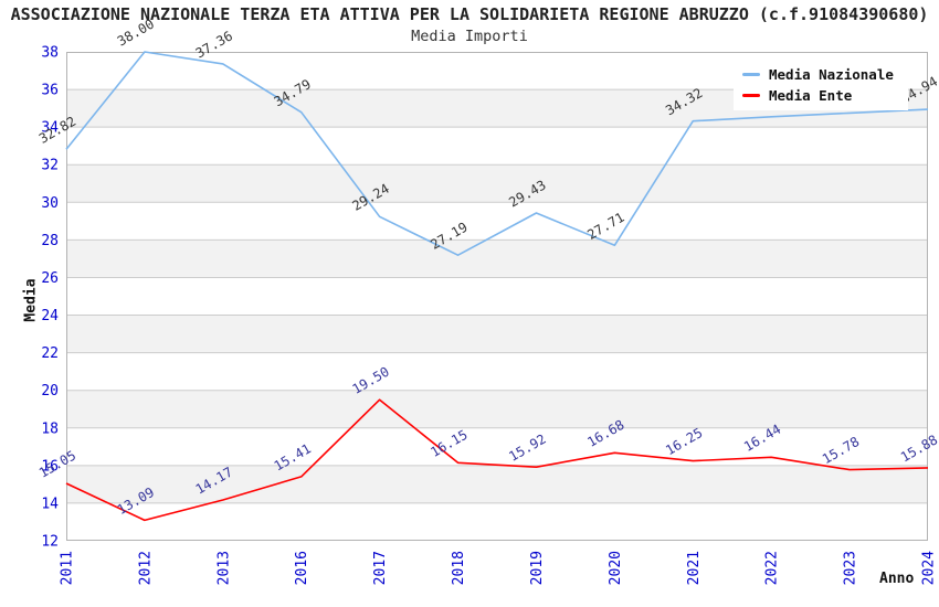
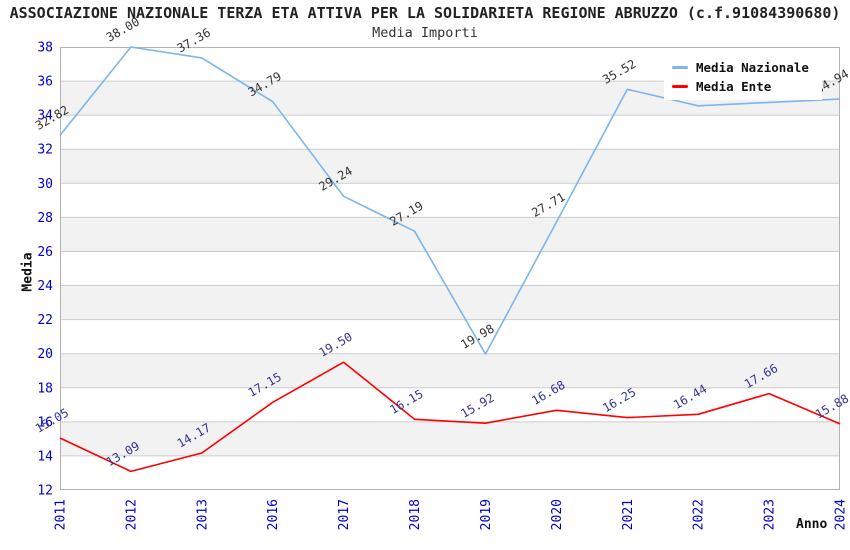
Media Ente/2016: 15.41 -> 17.15
Media Nazionale/2019: 29.43 -> 19.98
Media Nazionale/2021: 34.32 -> 35.52
Media Ente/2023: 15.78 -> 17.66
